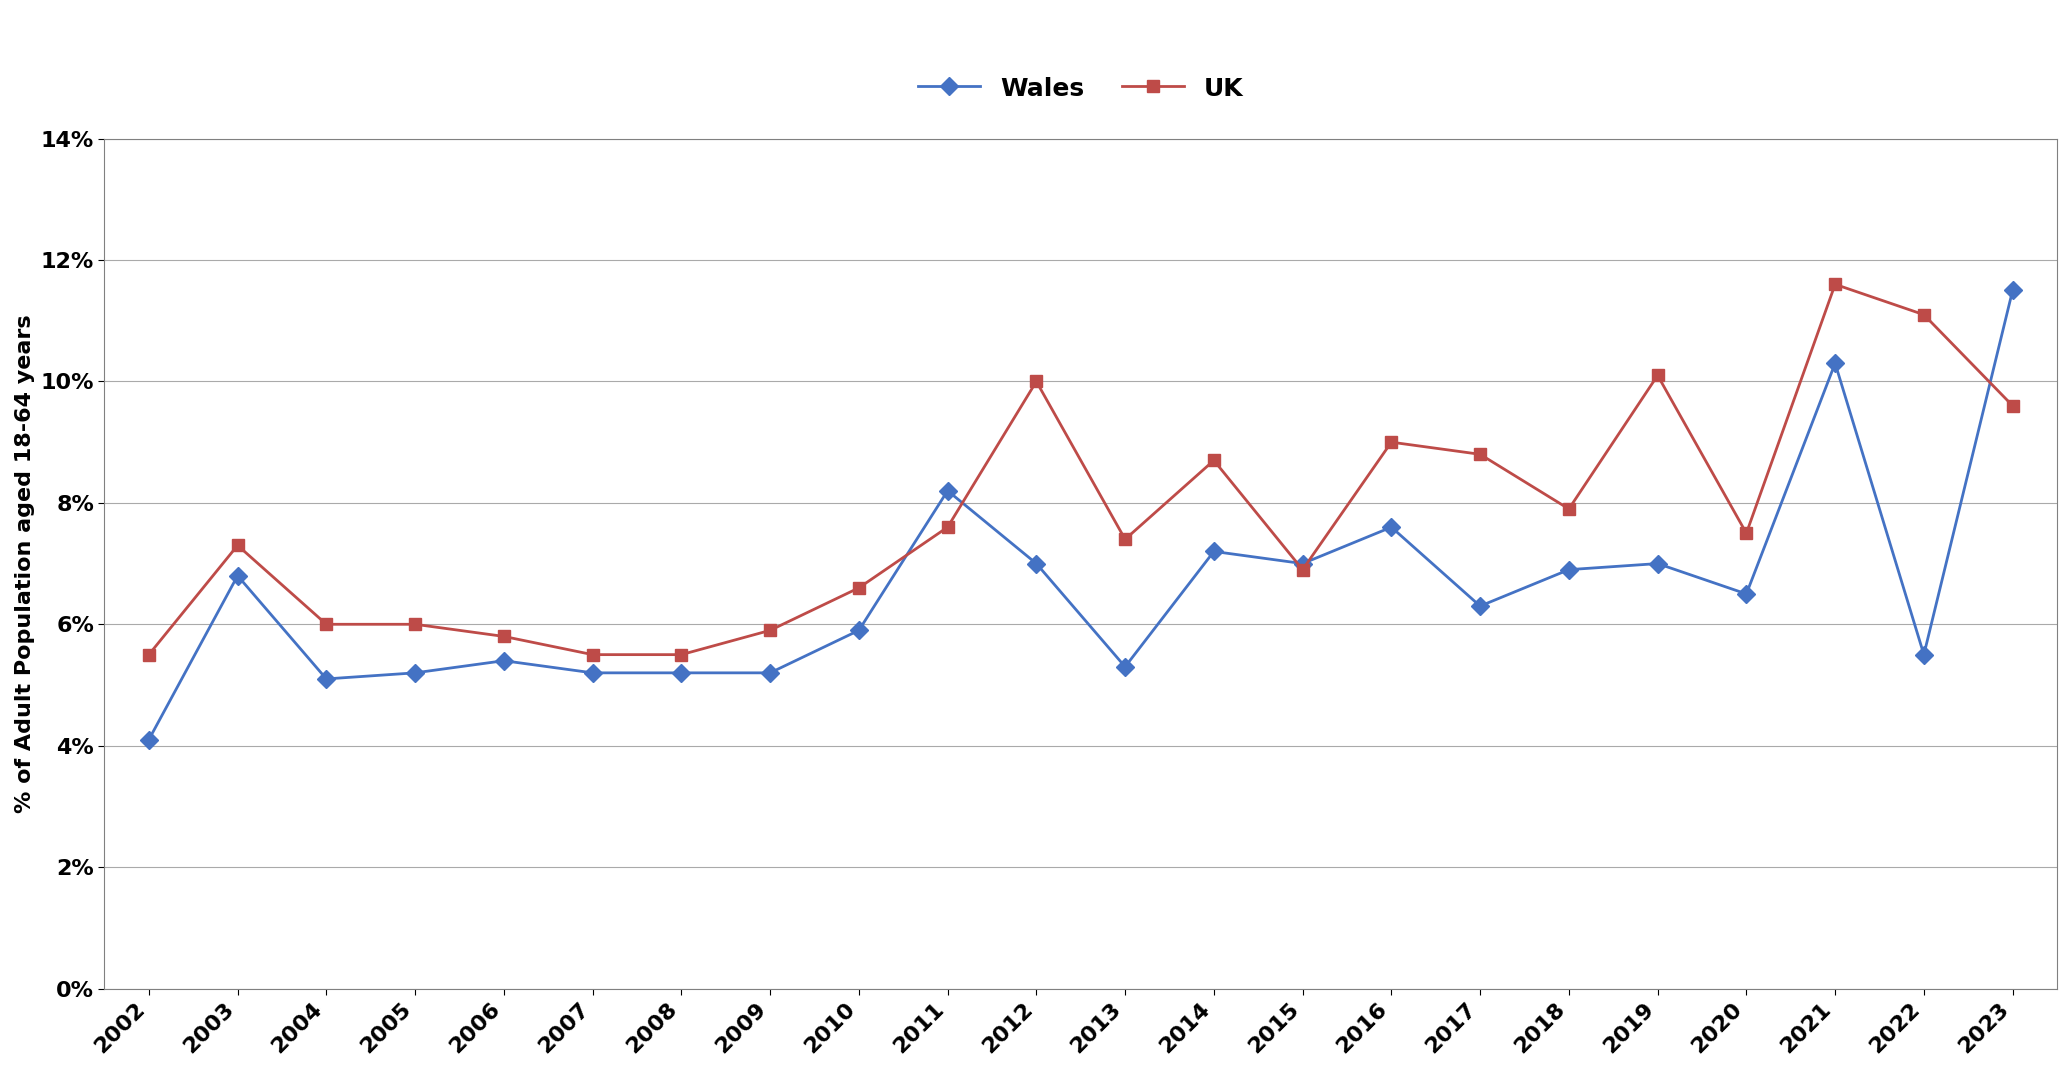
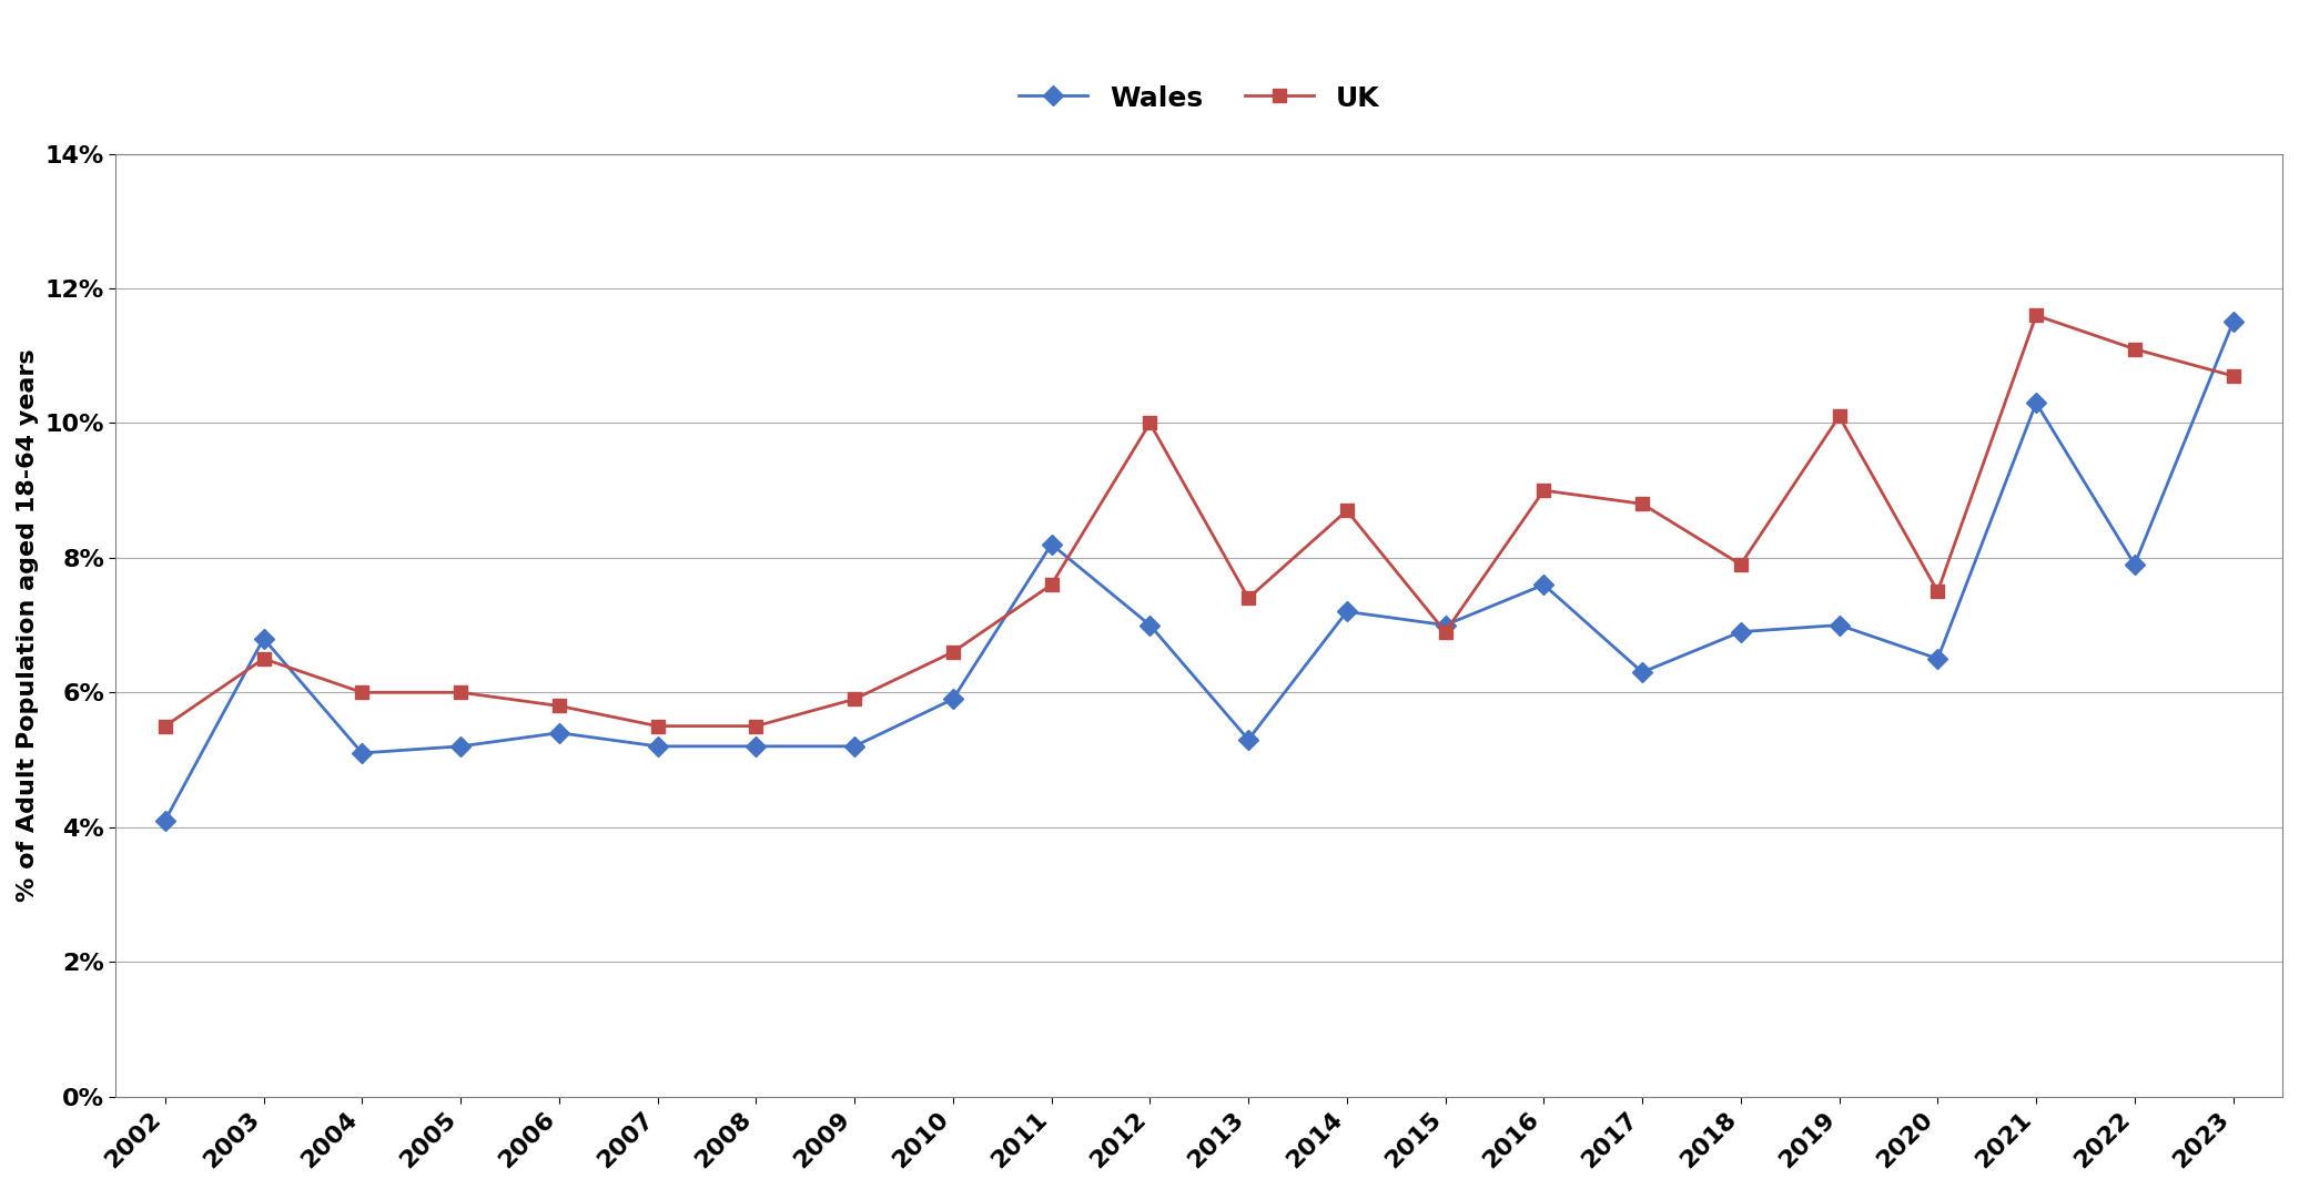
UK/2003: 7.3% -> 6.5%
Wales/2022: 5.5% -> 7.9%
UK/2023: 9.6% -> 10.7%
